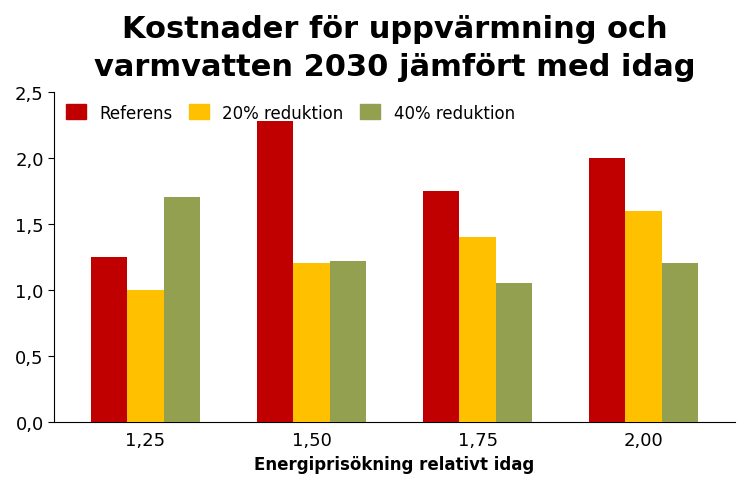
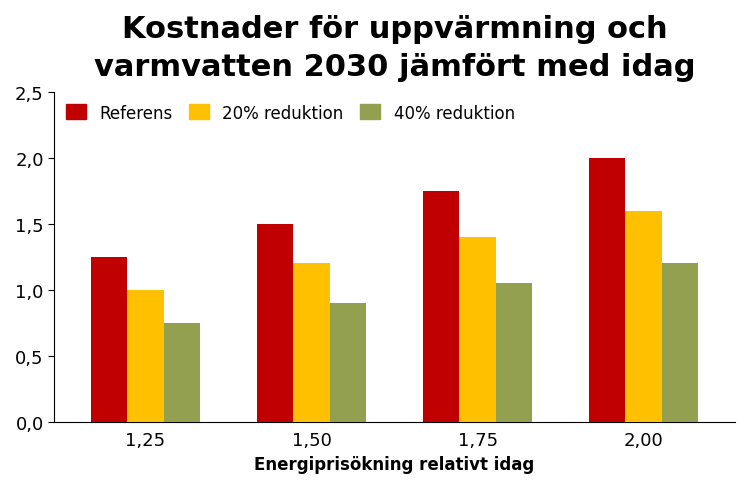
40% reduktion/1,25: 1,70 -> 0,75
Referens/1,50: 2,28 -> 1,50
40% reduktion/1,50: 1,22 -> 0,90
